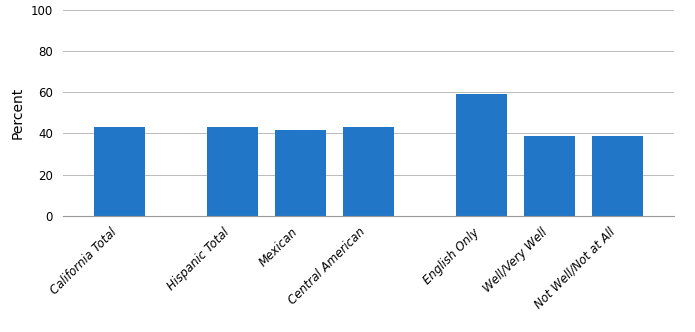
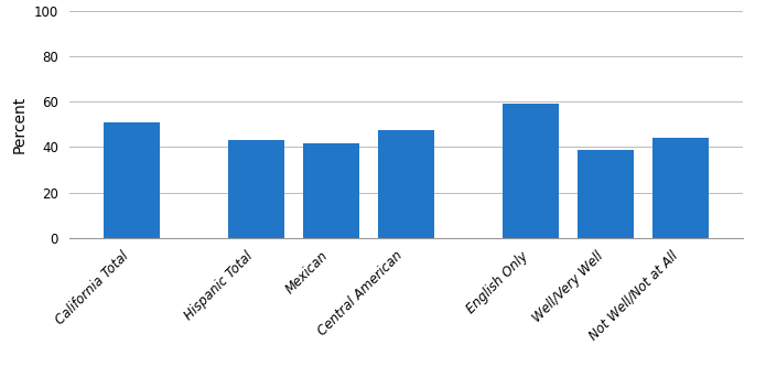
California Total: 43.2 -> 51.0
Central American: 42.9 -> 47.5
Not Well/Not at All: 39.0 -> 44.0
